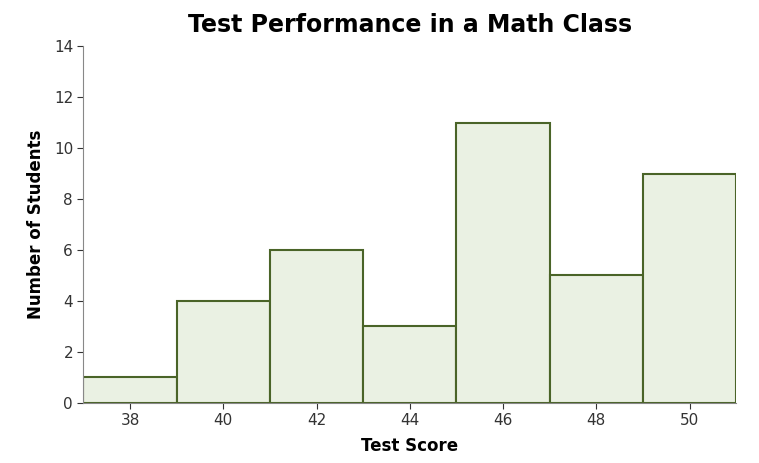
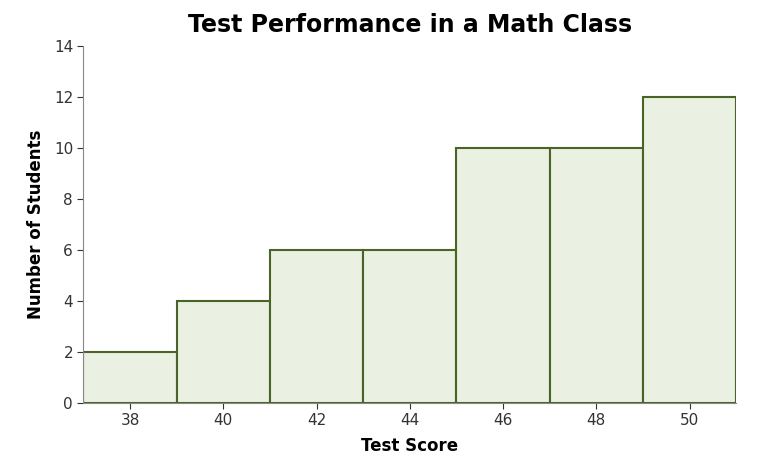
38: 1 -> 2
44: 3 -> 6
46: 11 -> 10
48: 5 -> 10
50: 9 -> 12
